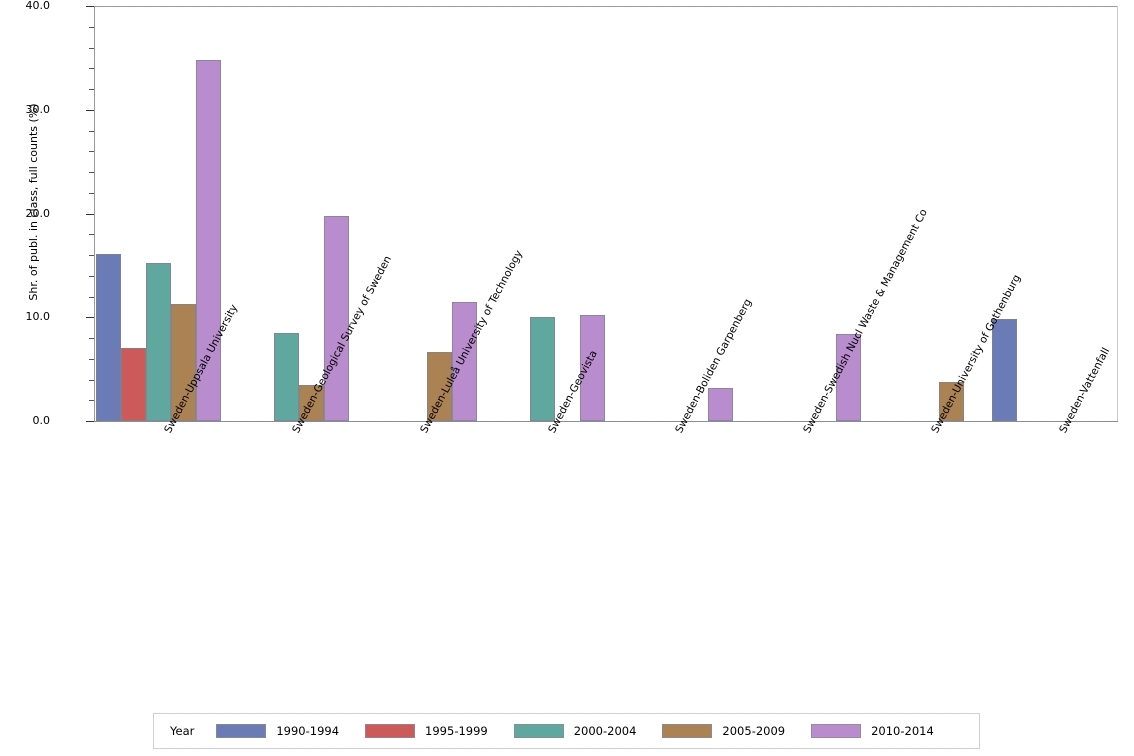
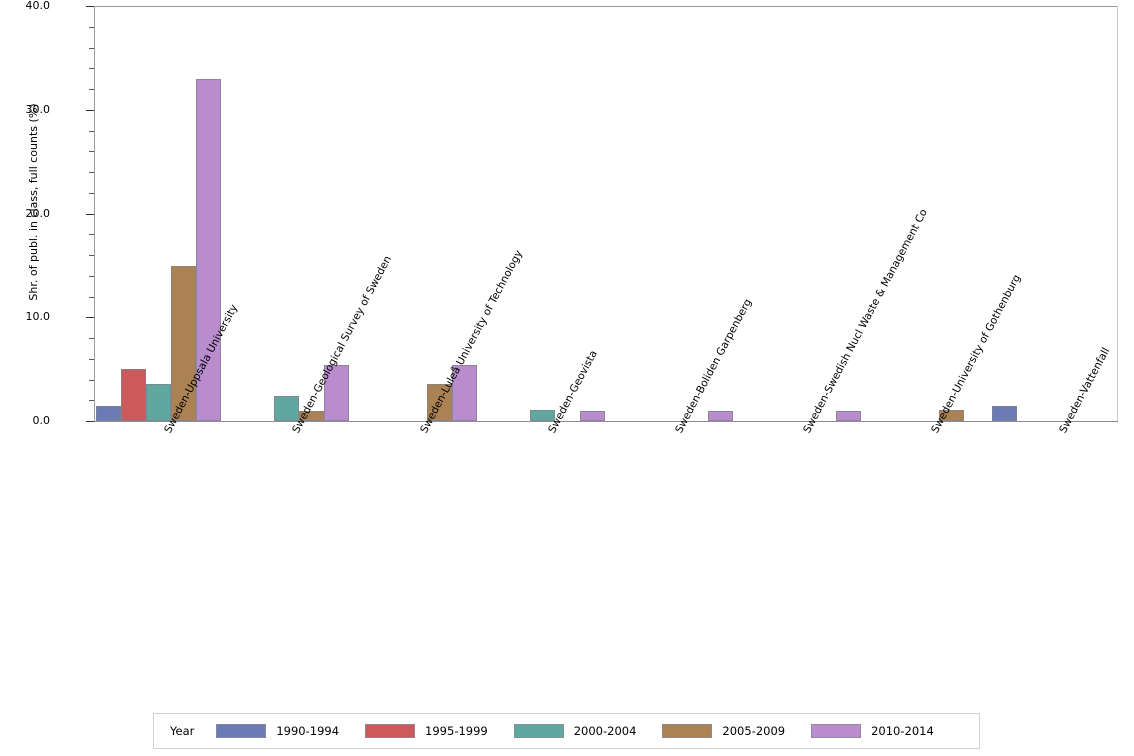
1990-1994/Sweden-Uppsala University: 16.1 -> 1.4
1995-1999/Sweden-Uppsala University: 7 -> 5
2000-2004/Sweden-Uppsala University: 15.2 -> 3.6
2005-2009/Sweden-Uppsala University: 11.3 -> 14.9
2010-2014/Sweden-Uppsala University: 34.8 -> 33.0
2000-2004/Sweden-Geological Survey of Sweden: 8.5 -> 2.4
2005-2009/Sweden-Geological Survey of Sweden: 3.5 -> 1.0
2010-2014/Sweden-Geological Survey of Sweden: 19.8 -> 5.4
2005-2009/Sweden-Luleå University of Technology: 6.7 -> 3.6
2010-2014/Sweden-Luleå University of Technology: 11.5 -> 5.4
2000-2004/Sweden-Geovista: 10.0 -> 1.1
2010-2014/Sweden-Geovista: 10.2 -> 1.0
2010-2014/Sweden-Boliden Garpenberg: 3.2 -> 1.0
2010-2014/Sweden-Swedish Nucl Waste & Management Co: 8.4 -> 1.0
2005-2009/Sweden-University of Gothenburg: 3.8 -> 1.1
1990-1994/Sweden-Vattenfall: 9.8 -> 1.4
